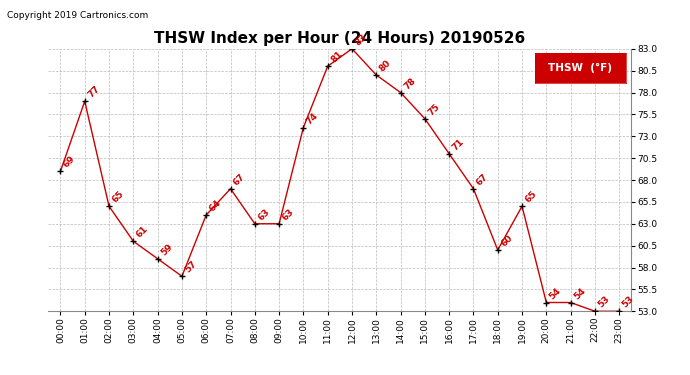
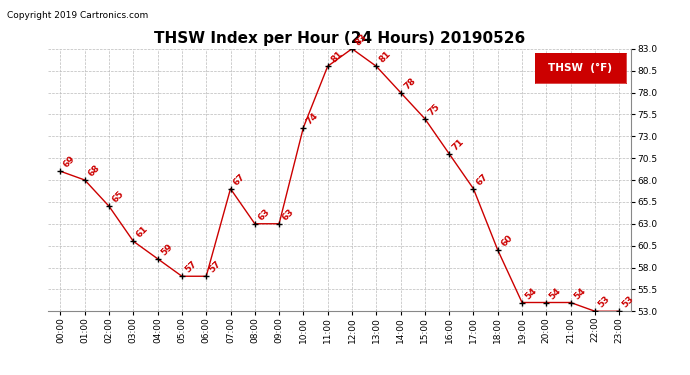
01:00: 77 -> 68
06:00: 64 -> 57
13:00: 80 -> 81
19:00: 65 -> 54
